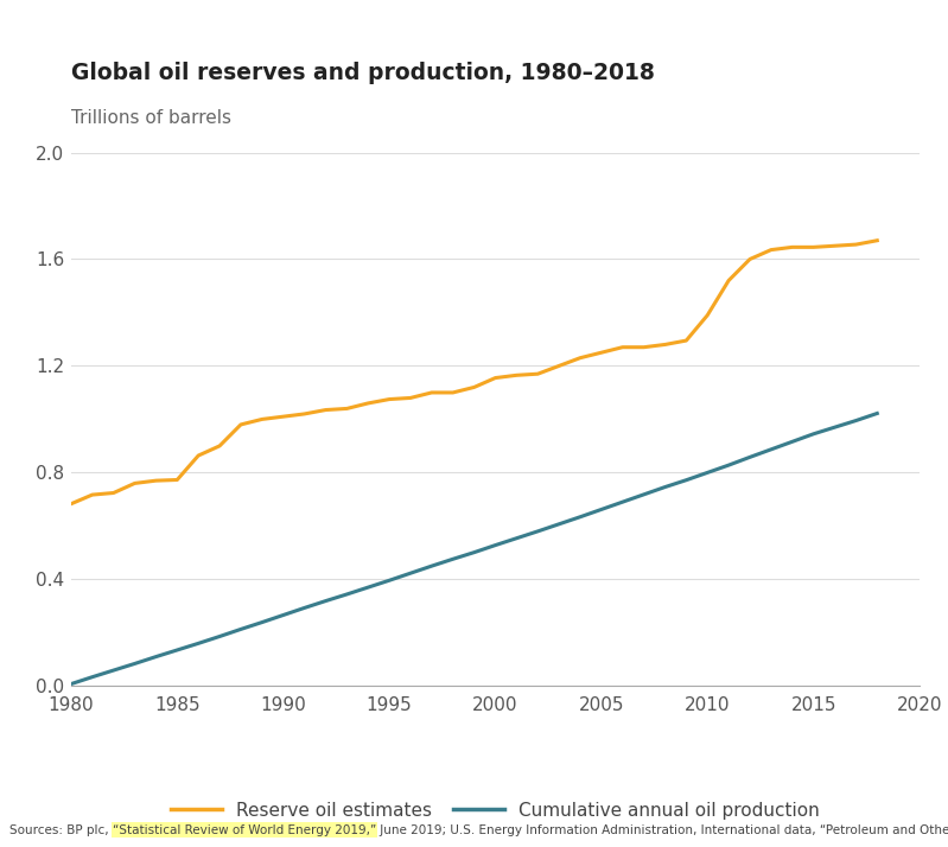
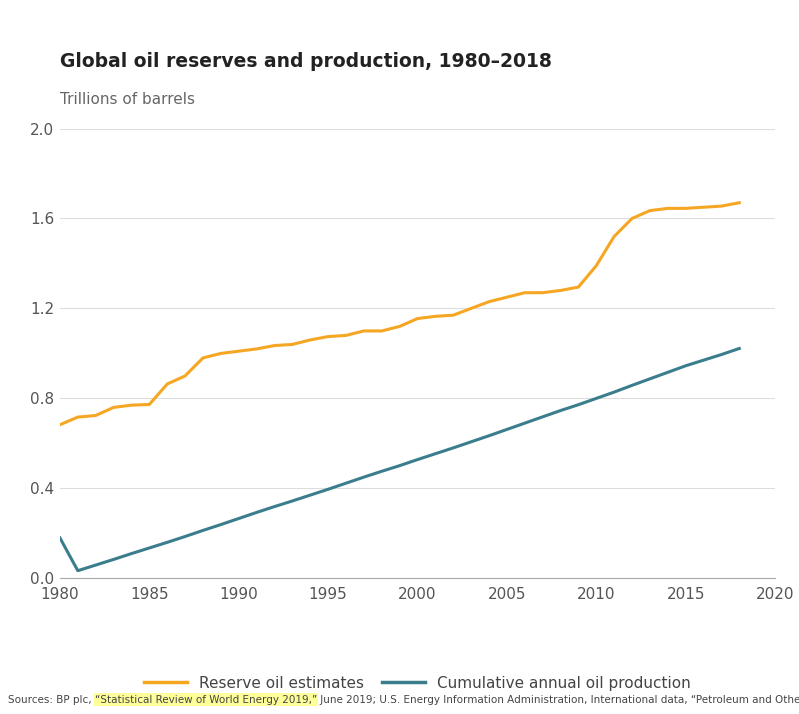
Cumulative annual oil production/1980: 0.008 -> 0.180
